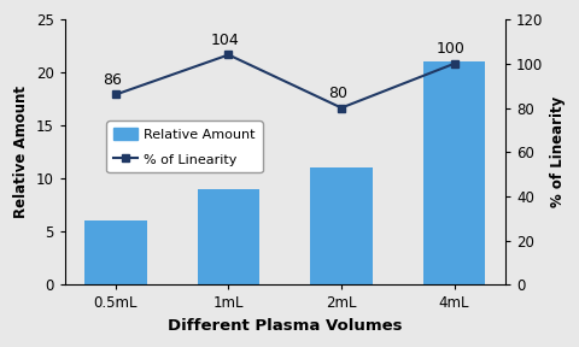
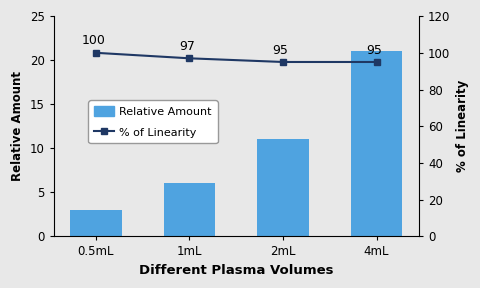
Relative Amount/0.5mL: 6 -> 3
% of Linearity/0.5mL: 86 -> 100
Relative Amount/1mL: 9 -> 6
% of Linearity/1mL: 104 -> 97
% of Linearity/2mL: 80 -> 95
% of Linearity/4mL: 100 -> 95
